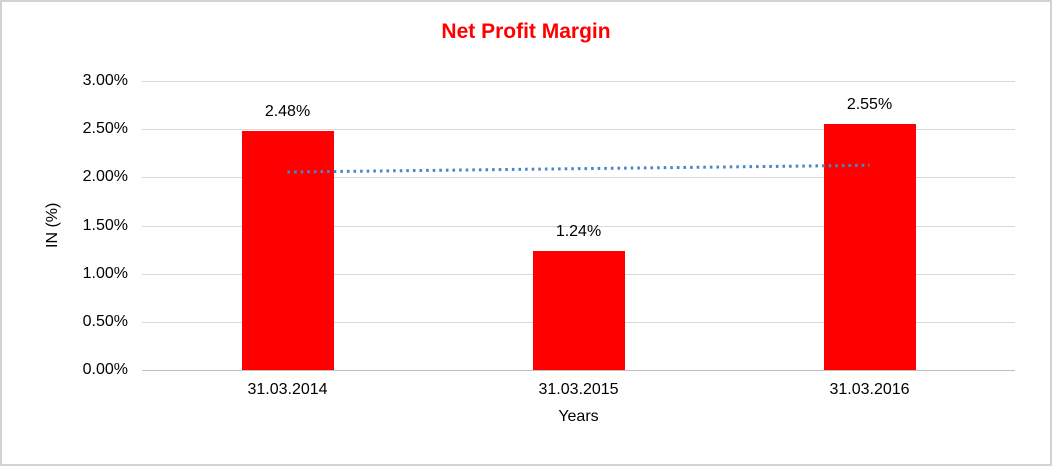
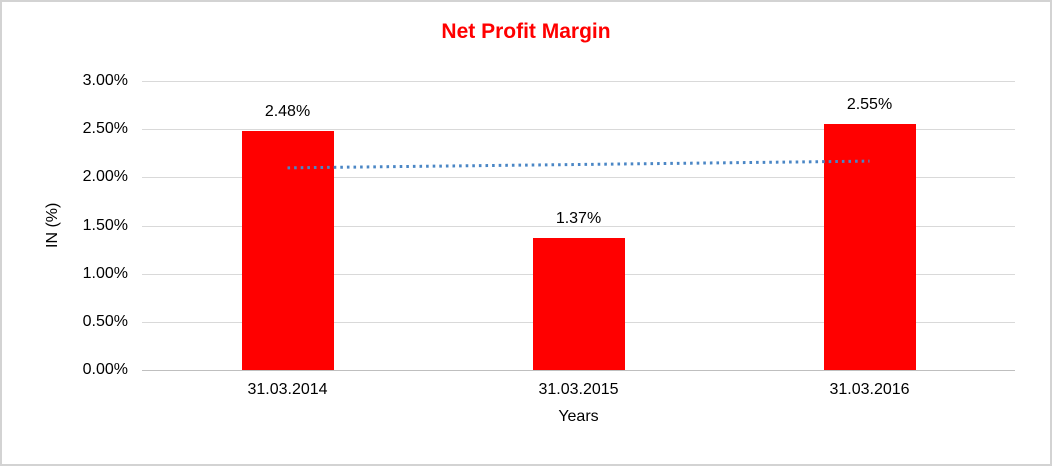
31.03.2015: 1.24% -> 1.37%
